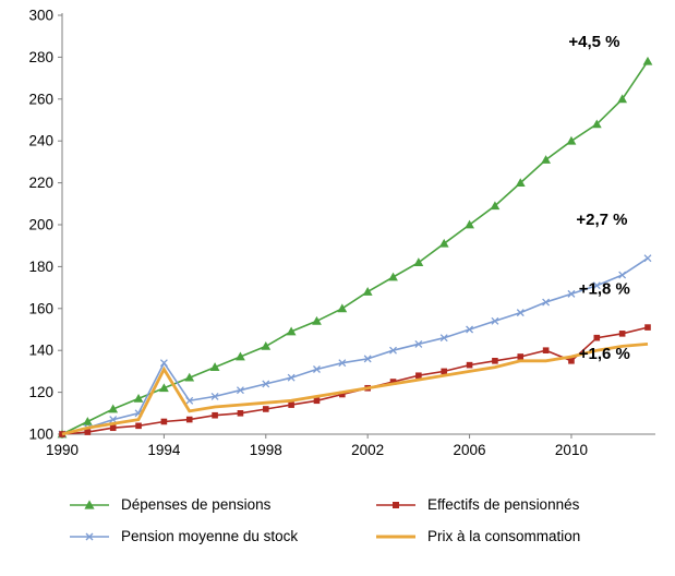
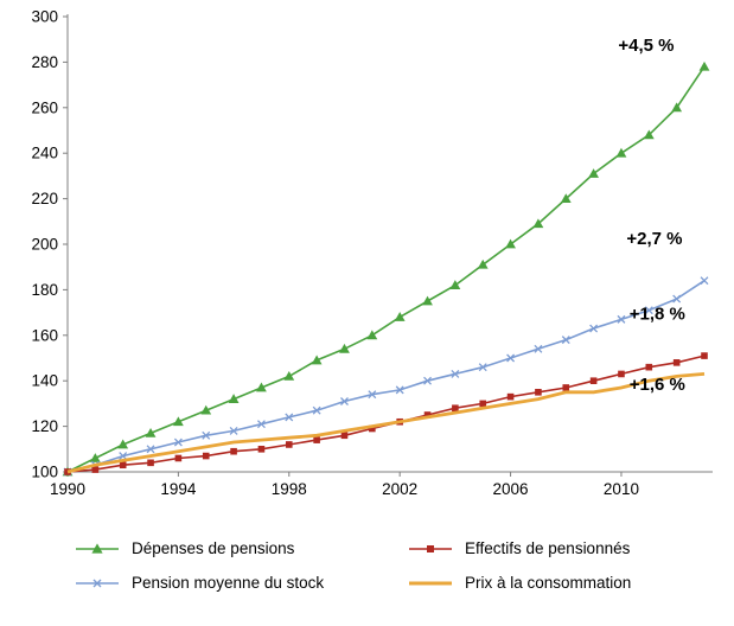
Pension moyenne du stock/1994: 134 -> 113
Prix à la consommation/1994: 131 -> 109
Effectifs de pensionnés/2010: 135 -> 143
